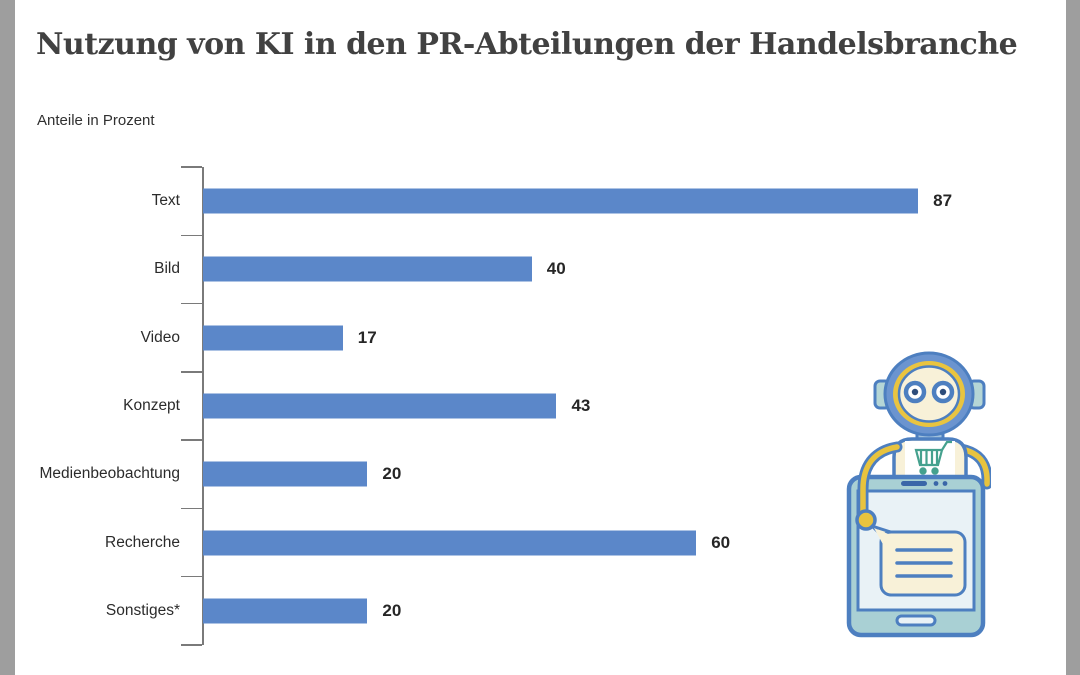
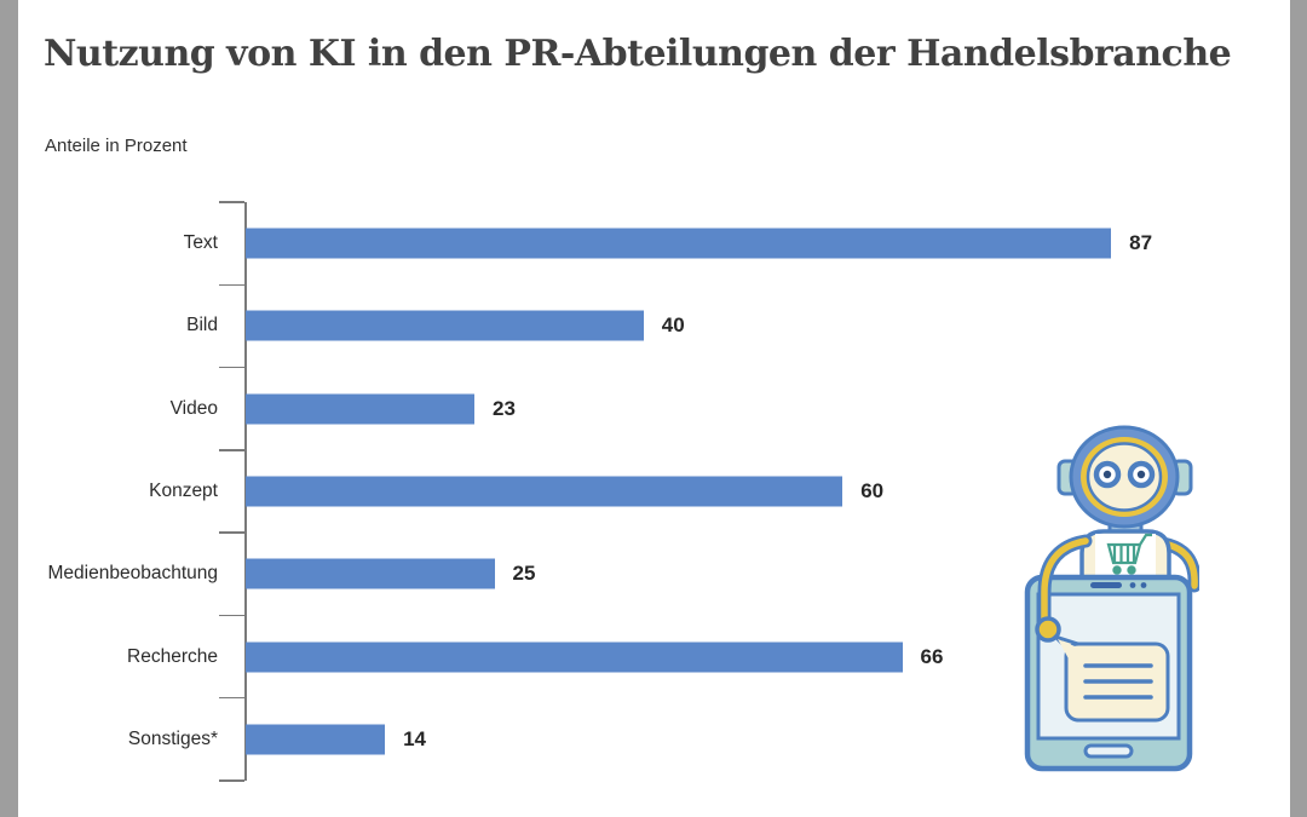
Video: 17 -> 23
Konzept: 43 -> 60
Medienbeobachtung: 20 -> 25
Recherche: 60 -> 66
Sonstiges*: 20 -> 14
